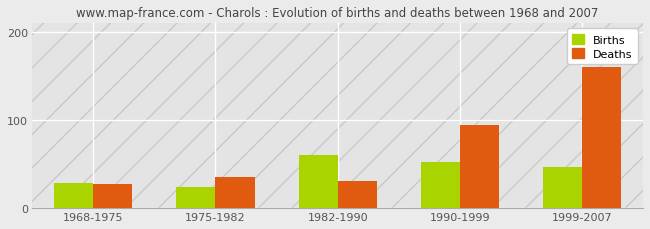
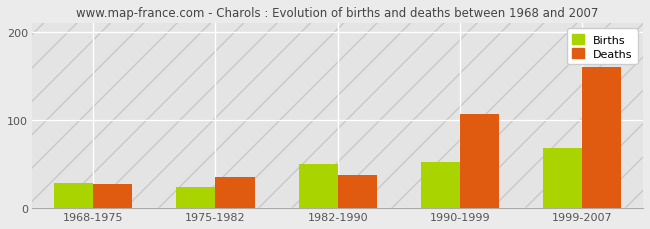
Births/1982-1990: 60 -> 50
Deaths/1982-1990: 30 -> 37
Deaths/1990-1999: 94 -> 107
Births/1999-2007: 46 -> 68
